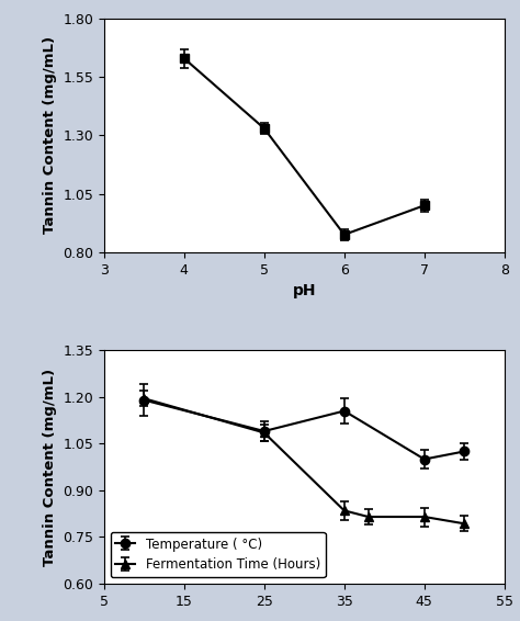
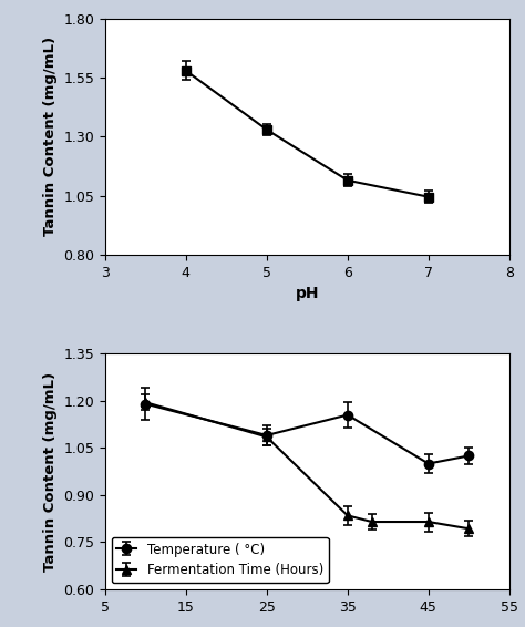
4: 1.630 -> 1.580
6: 0.875 -> 1.115
7: 1.000 -> 1.045
